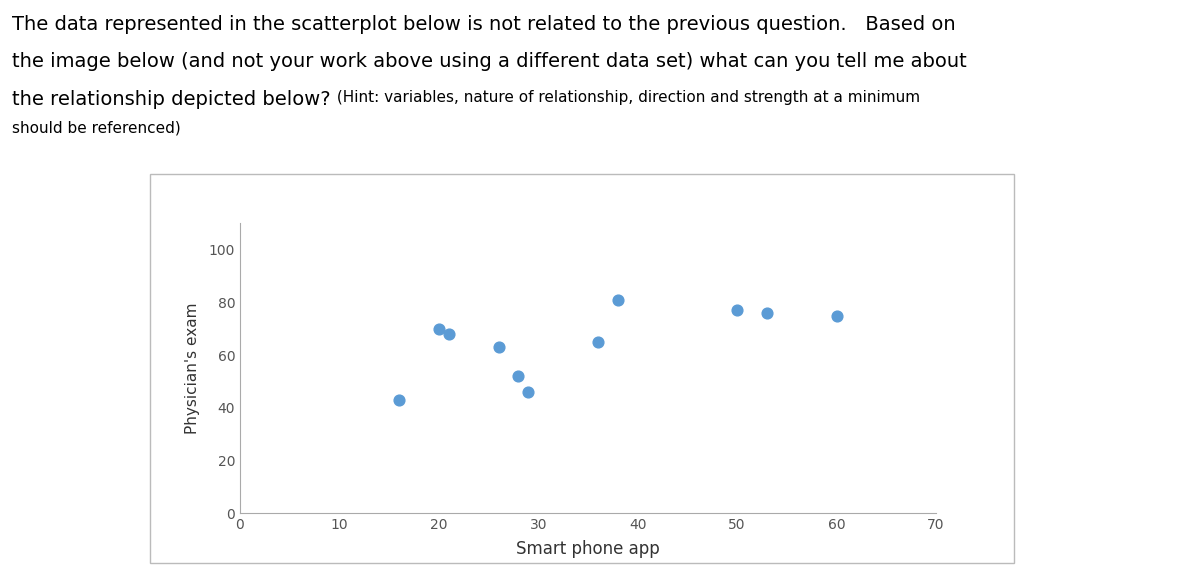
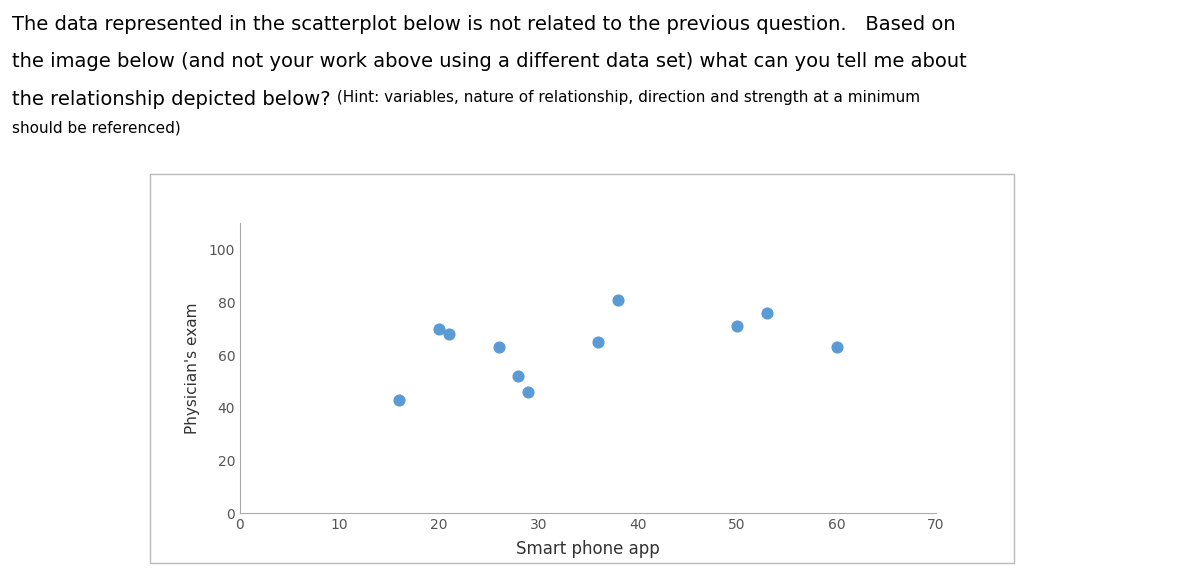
50: 77 -> 71
60: 75 -> 63
